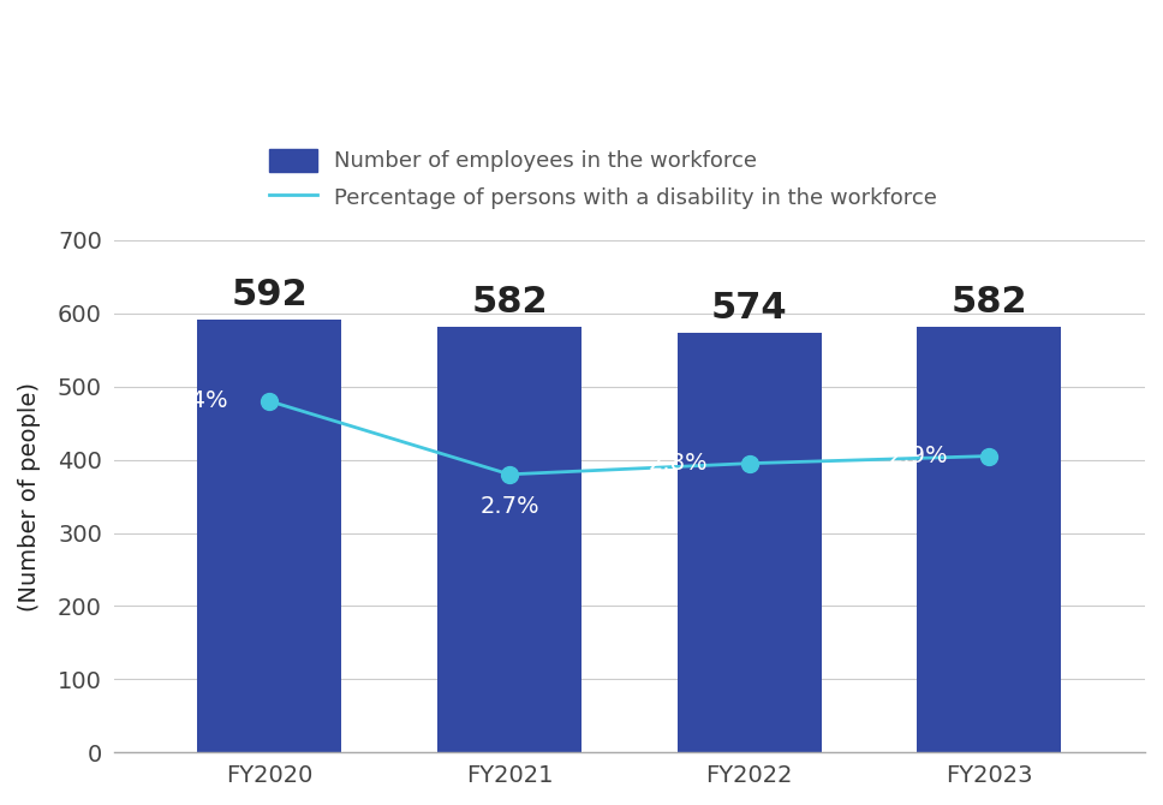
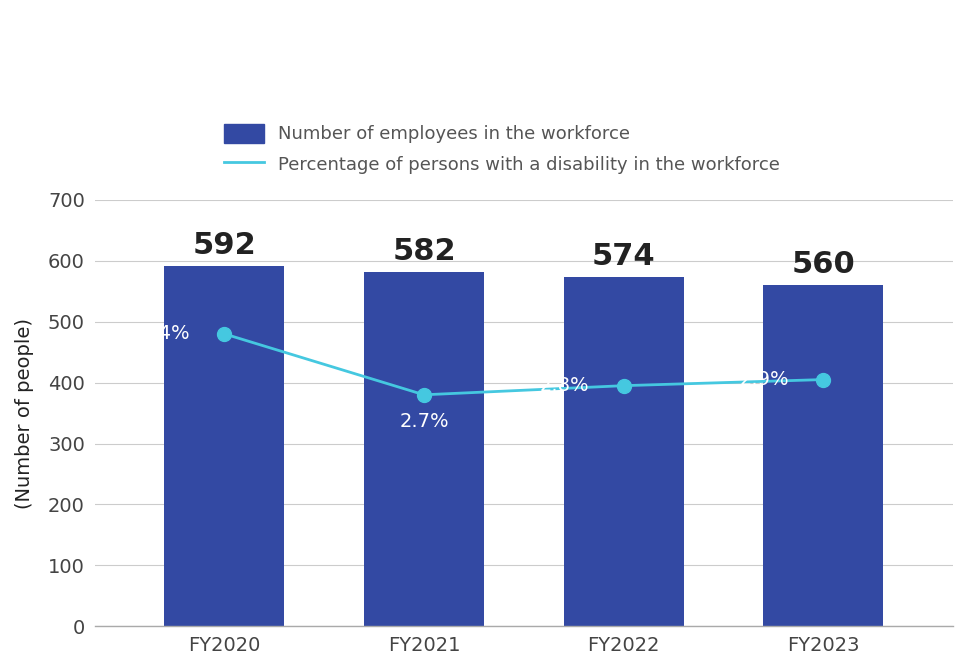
Number of employees in the workforce/FY2023: 582 -> 560
